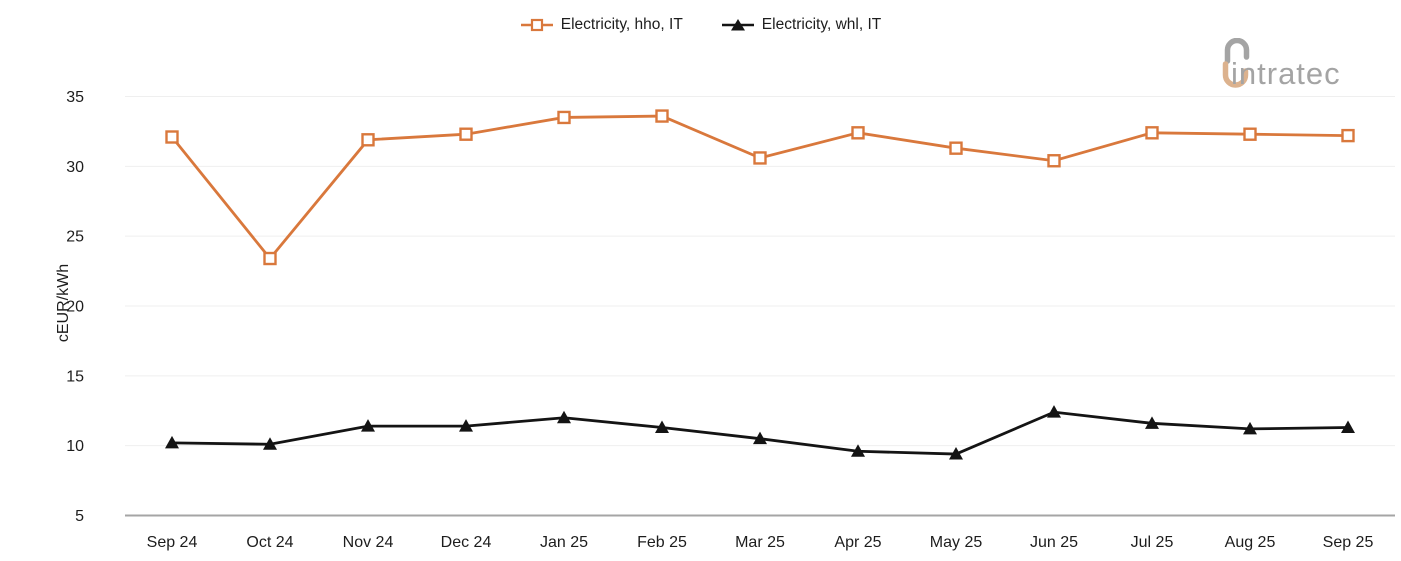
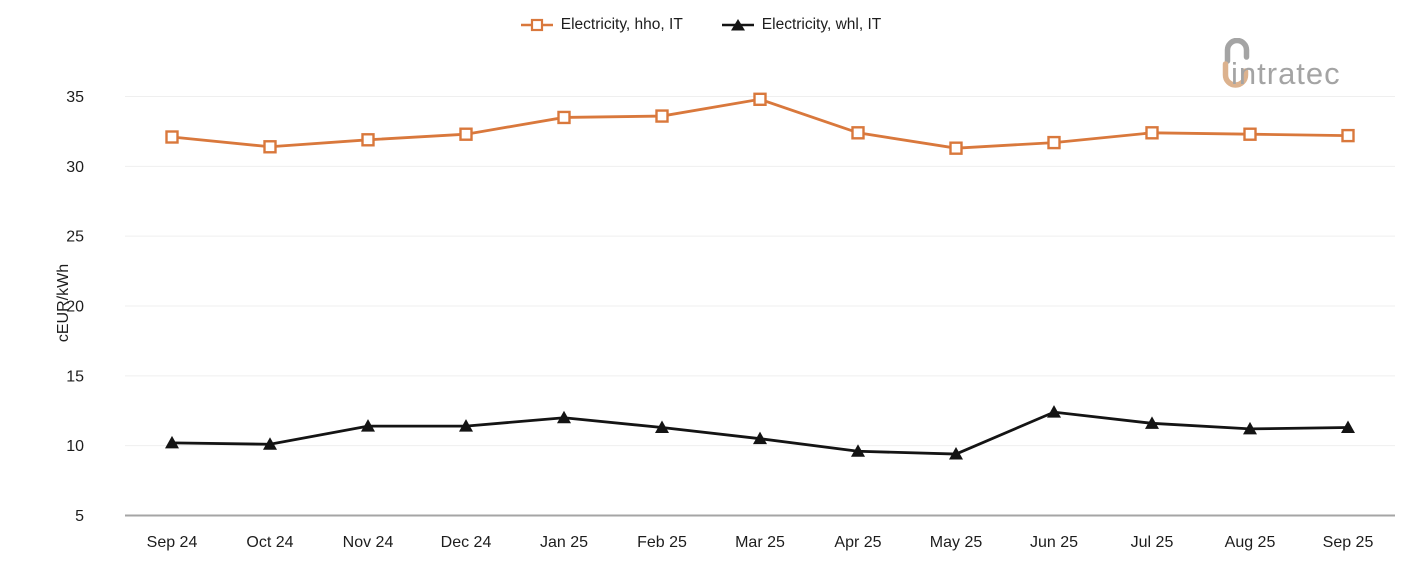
Electricity, hho, IT/Oct 24: 23.4 -> 31.4
Electricity, hho, IT/Mar 25: 30.6 -> 34.8
Electricity, hho, IT/Jun 25: 30.4 -> 31.7
